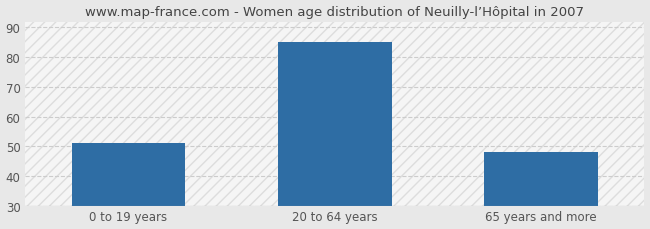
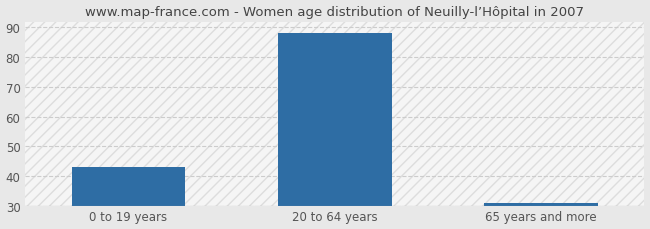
0 to 19 years: 51 -> 43
20 to 64 years: 85 -> 88
65 years and more: 48 -> 31
